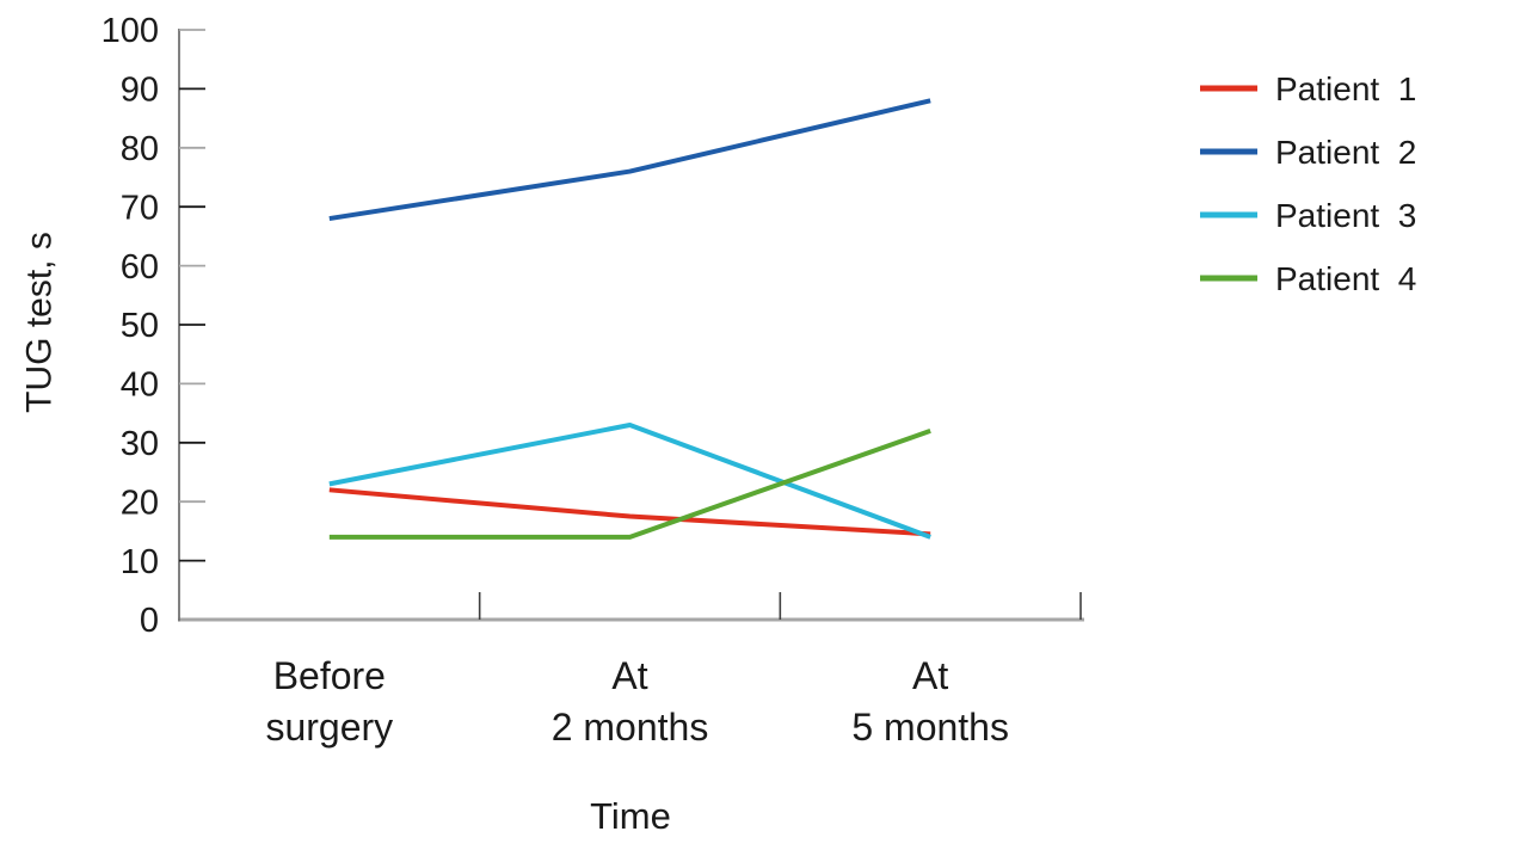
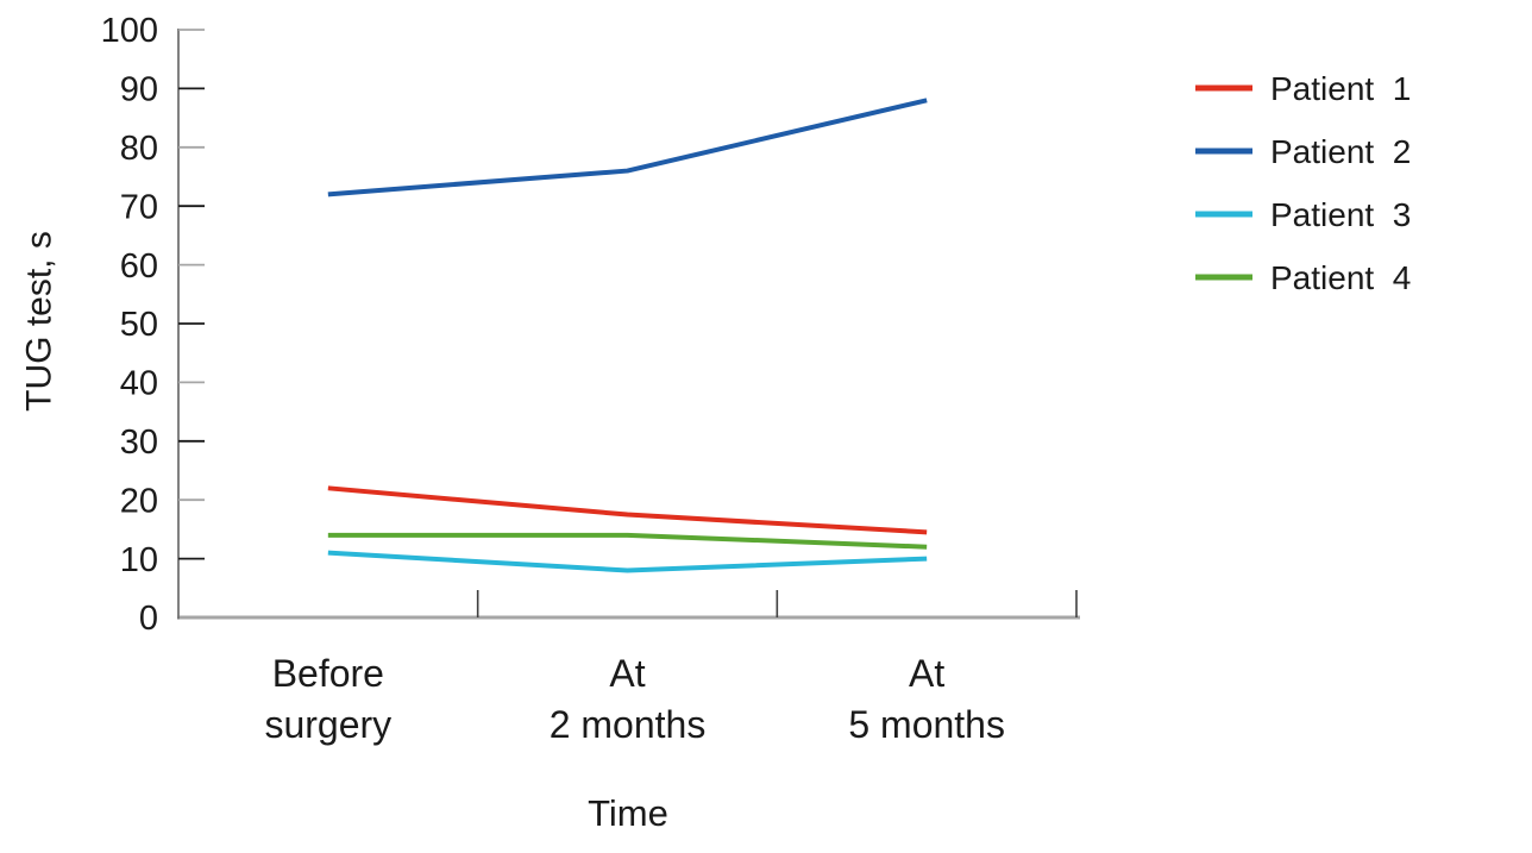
Patient 2/Before surgery: 68 -> 72
Patient 3/Before surgery: 23 -> 11
Patient 3/At 2 months: 33 -> 8
Patient 3/At 5 months: 14 -> 10
Patient 4/At 5 months: 32 -> 12
